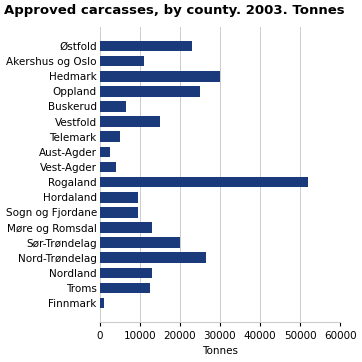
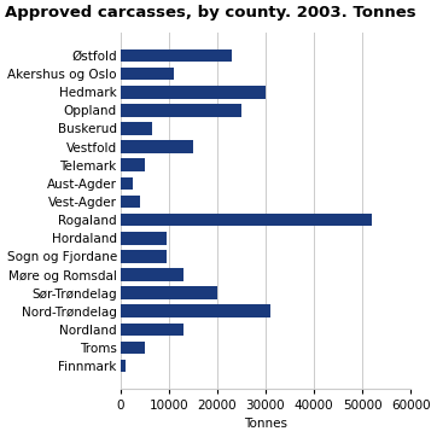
Nord-Trøndelag: 26500 -> 31000
Troms: 12500 -> 5000
